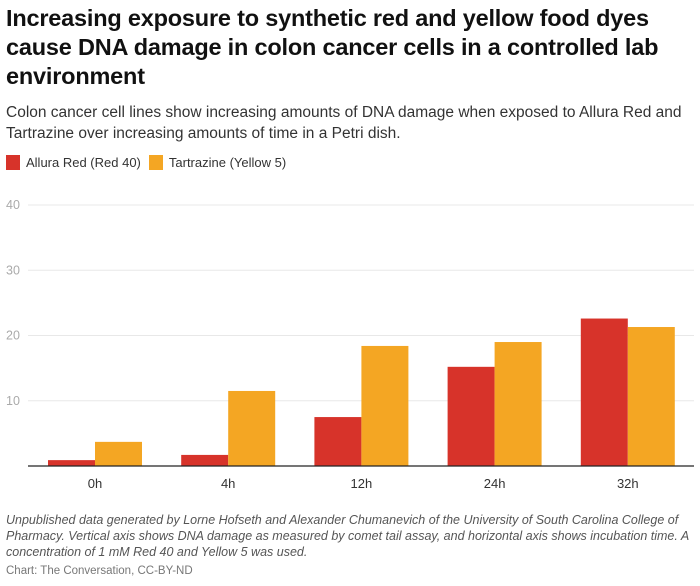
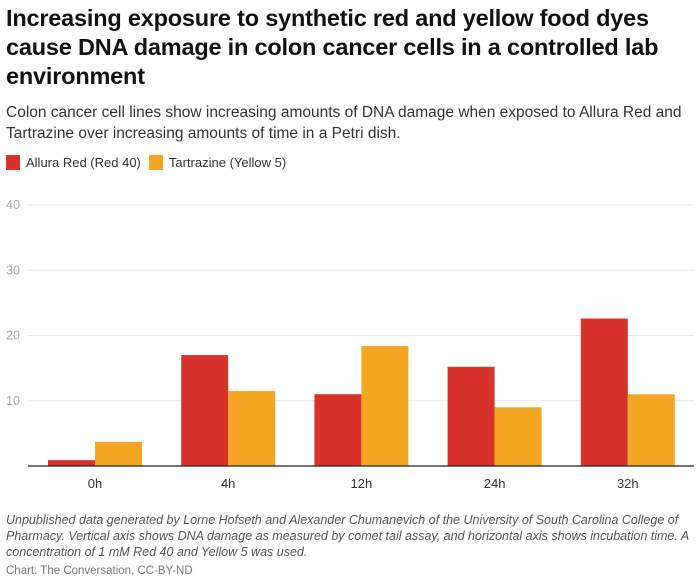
Allura Red (Red 40)/4h: 2 -> 17
Allura Red (Red 40)/12h: 8 -> 11
Tartrazine (Yellow 5)/24h: 19 -> 9
Tartrazine (Yellow 5)/32h: 21 -> 11
